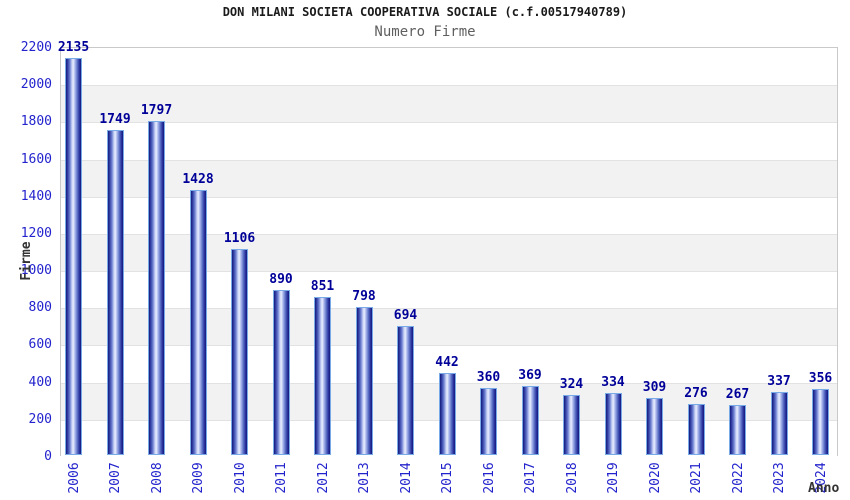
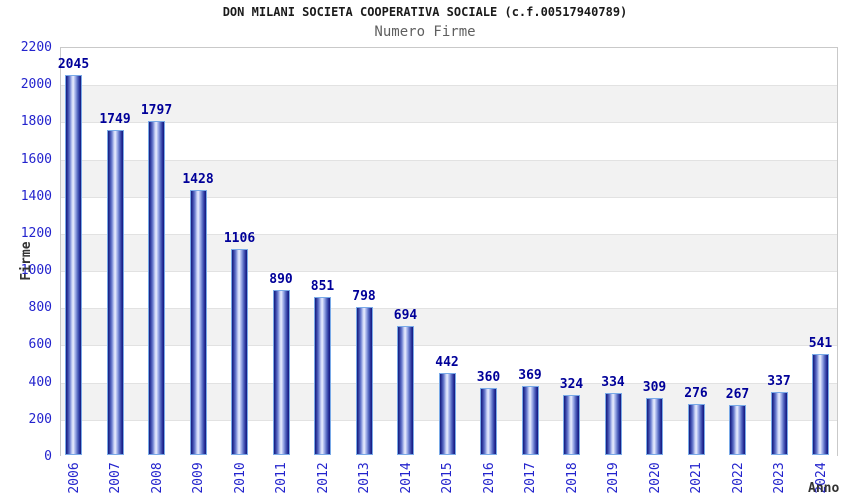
2006: 2135 -> 2045
2024: 356 -> 541
